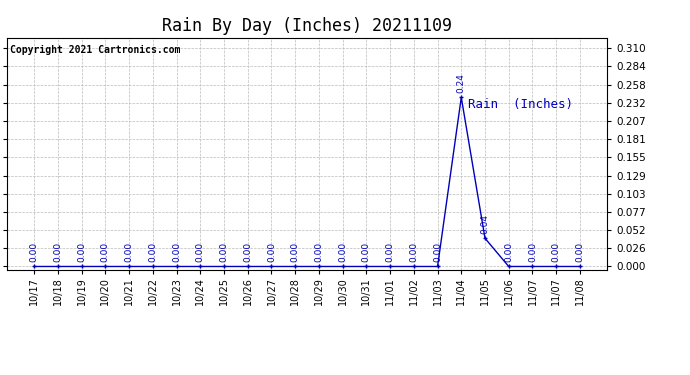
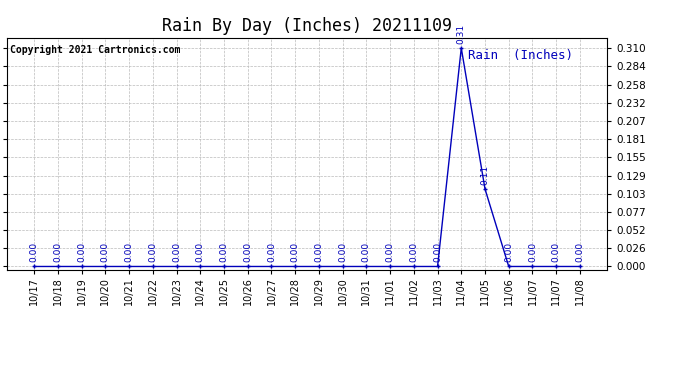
11/04: 0.24 -> 0.31
11/05: 0.04 -> 0.11
